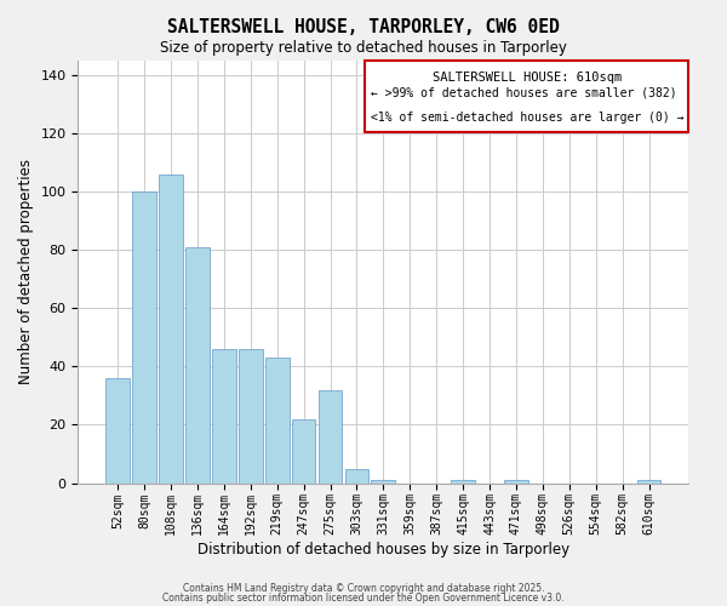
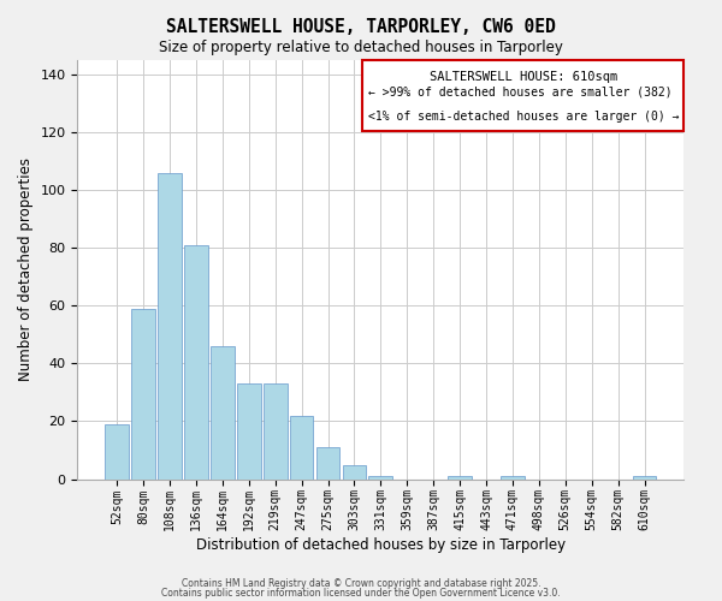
52sqm: 36 -> 19
80sqm: 100 -> 59
192sqm: 46 -> 33
219sqm: 43 -> 33
275sqm: 32 -> 11
